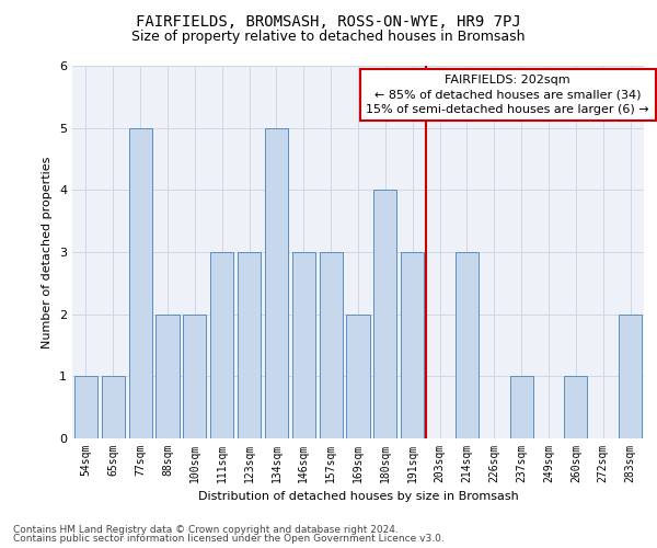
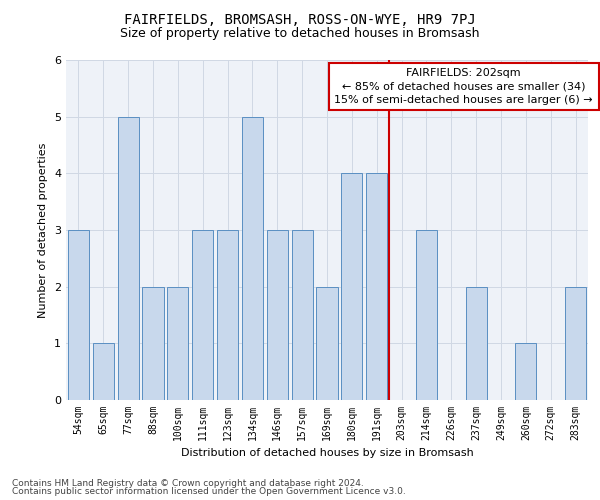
54sqm: 1 -> 3
191sqm: 3 -> 4
237sqm: 1 -> 2
